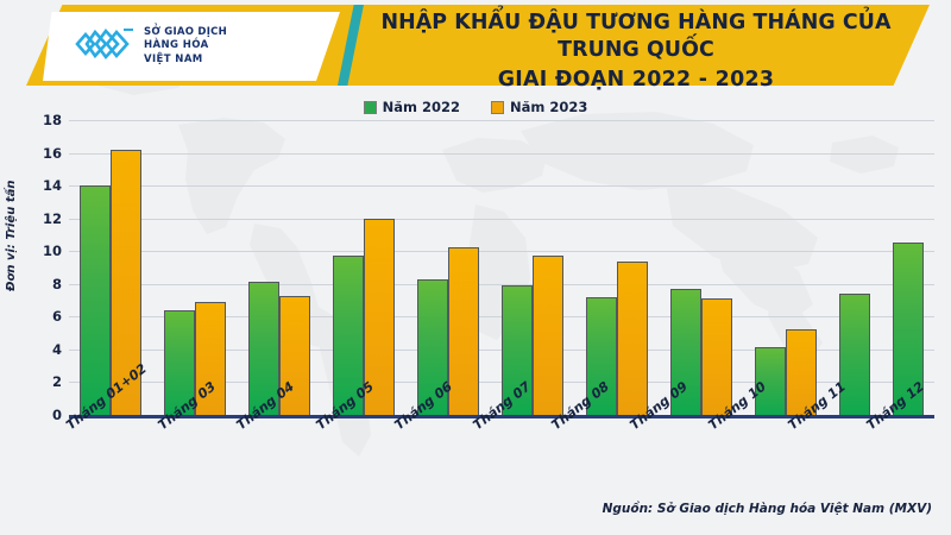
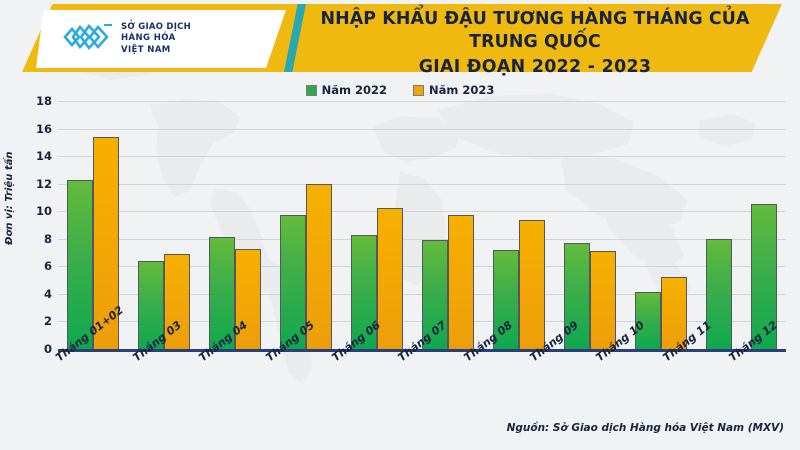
Năm 2022/Tháng 01+02: 14.0 -> 12.3
Năm 2023/Tháng 01+02: 16.2 -> 15.4
Năm 2022/Tháng 11: 7.4 -> 8.0
